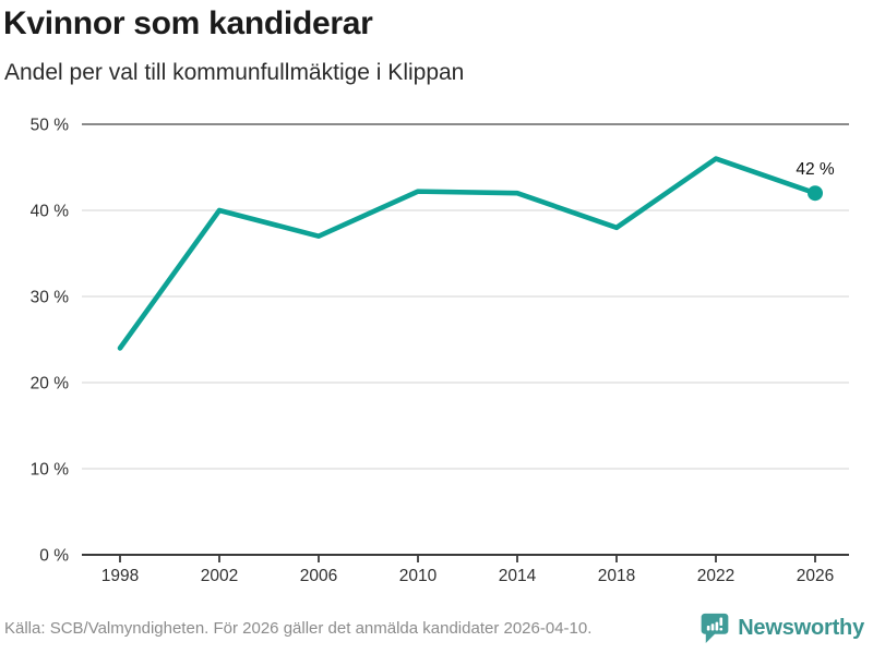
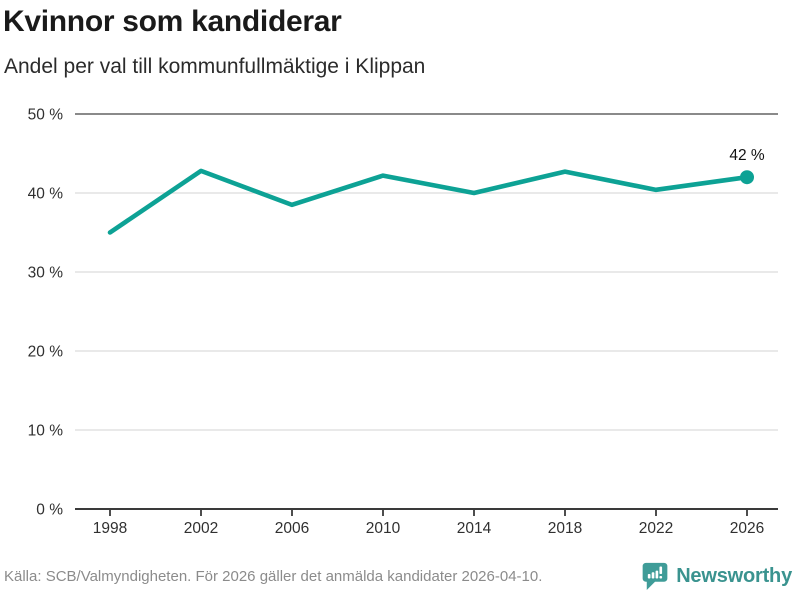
1998: 24% -> 35%
2002: 40% -> 43%
2006: 37% -> 38%
2014: 42% -> 40%
2018: 38% -> 43%
2022: 46% -> 40%
